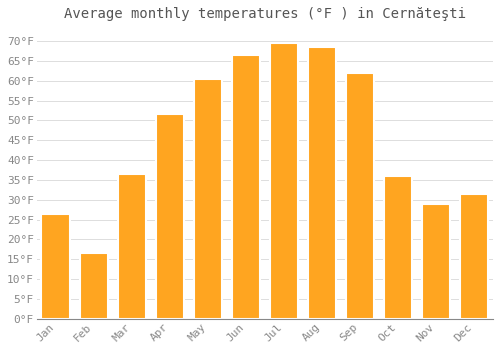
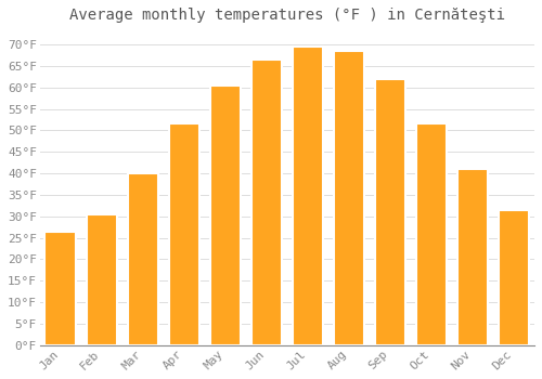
Feb: 16.5°F -> 30.5°F
Mar: 36.5°F -> 40.0°F
Oct: 36.0°F -> 51.5°F
Nov: 29.0°F -> 41.0°F
